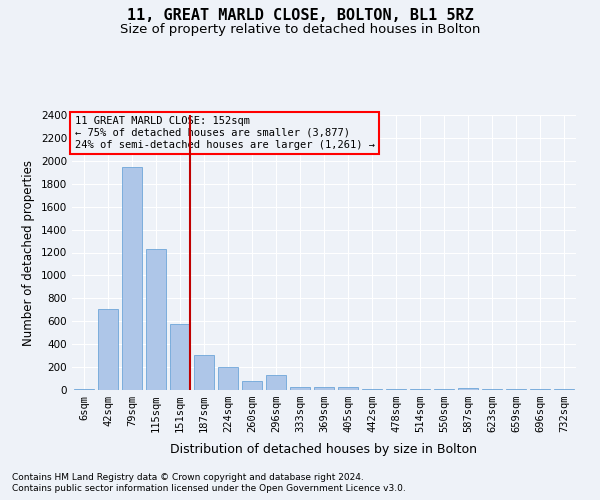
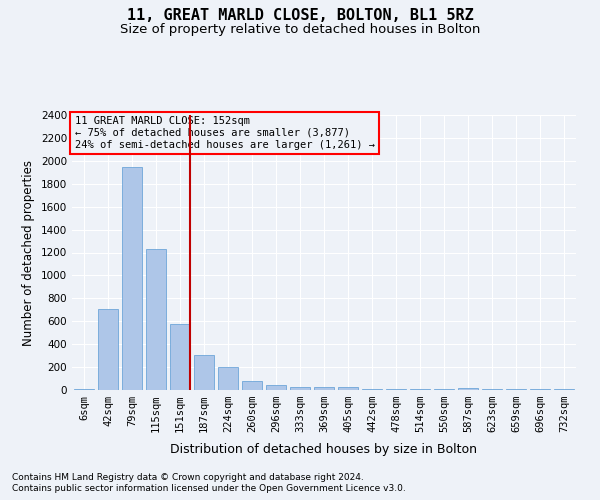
296sqm: 130 -> 40
